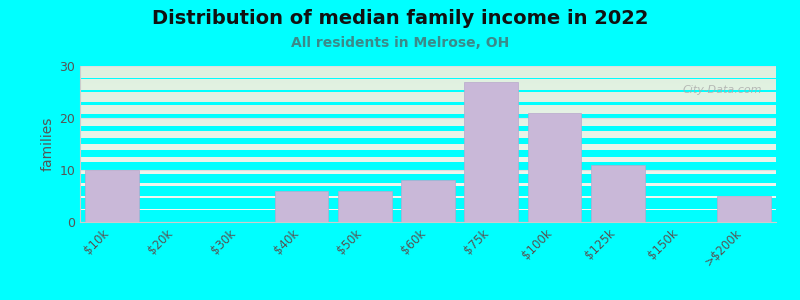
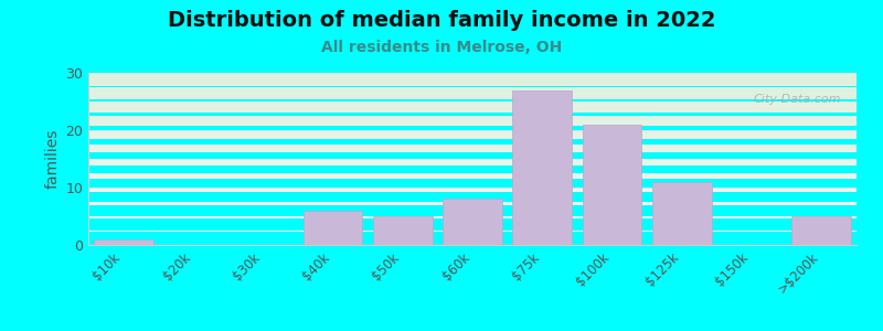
$10k: 10 -> 1
$50k: 6 -> 5
